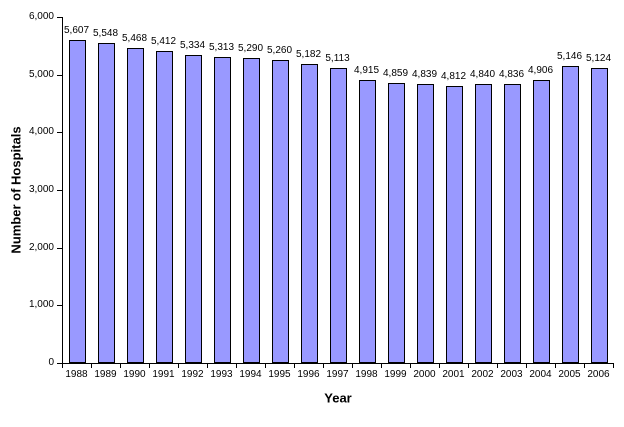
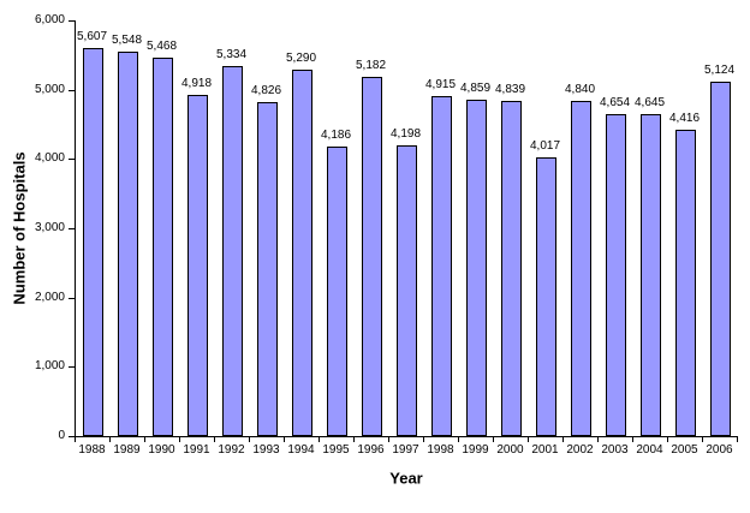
1991: 5,412 -> 4,918
1993: 5,313 -> 4,826
1995: 5,260 -> 4,186
1997: 5,113 -> 4,198
2001: 4,812 -> 4,017
2003: 4,836 -> 4,654
2004: 4,906 -> 4,645
2005: 5,146 -> 4,416
